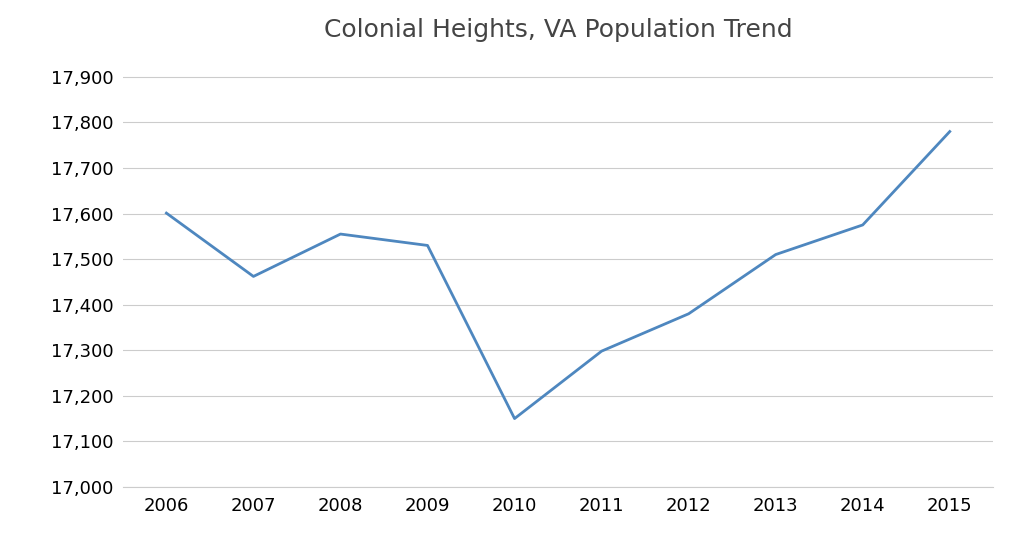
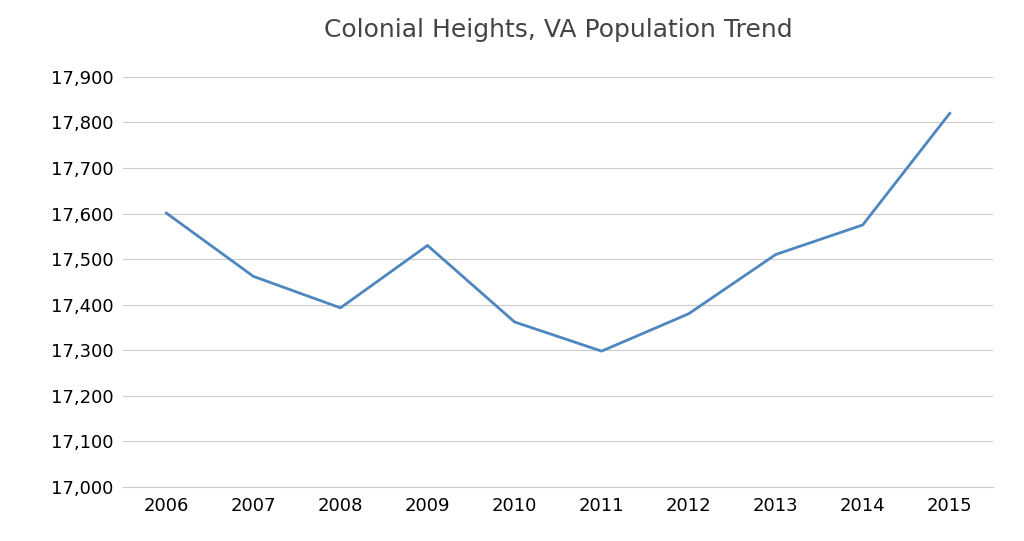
2008: 17,555 -> 17,393
2010: 17,150 -> 17,362
2015: 17,780 -> 17,820
